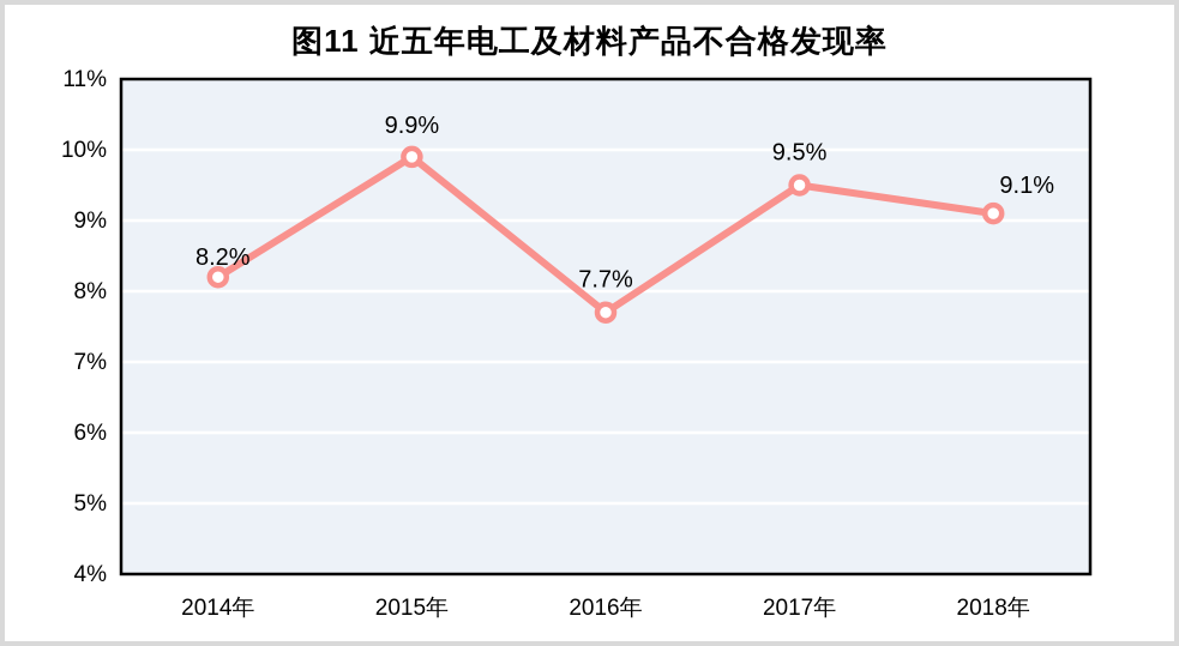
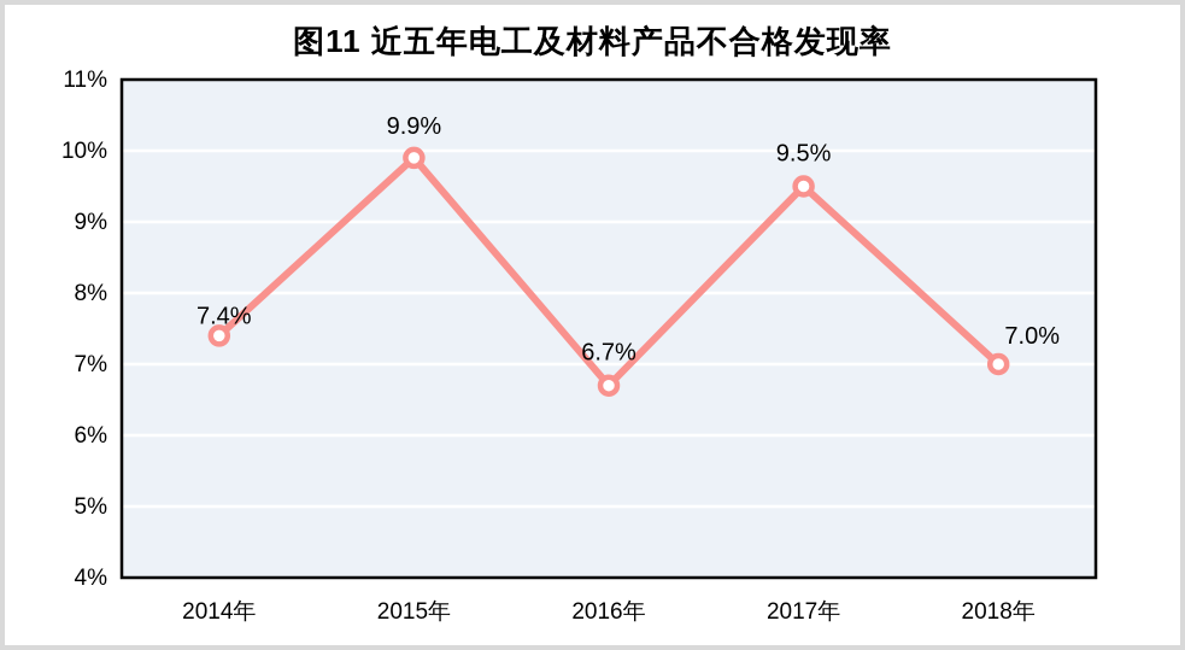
2014年: 8.2% -> 7.4%
2016年: 7.7% -> 6.7%
2018年: 9.1% -> 7.0%
